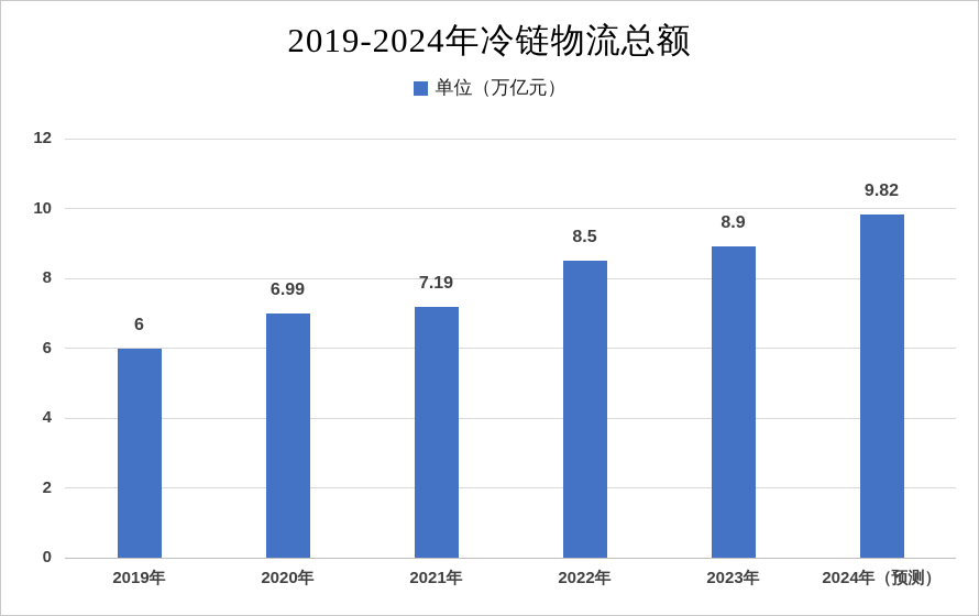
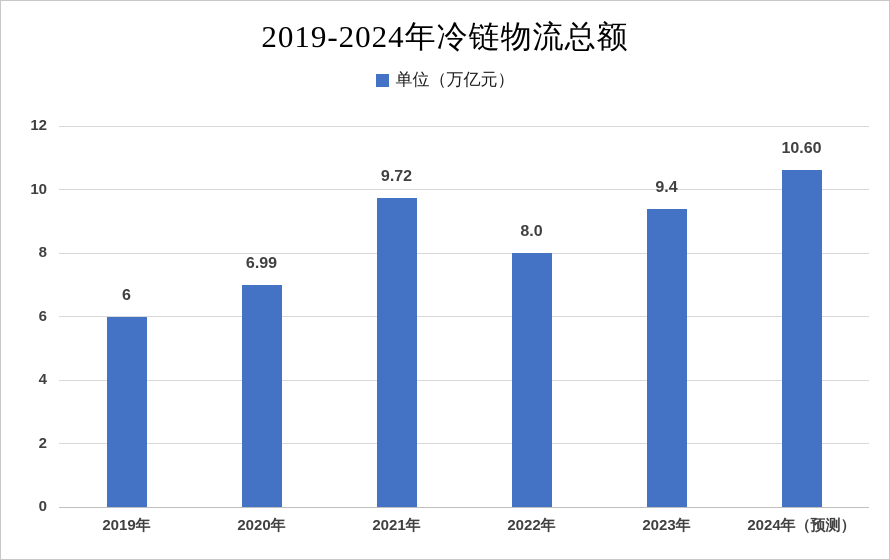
2021年: 7.19 -> 9.72
2022年: 8.5 -> 8.0
2023年: 8.9 -> 9.4
2024年（预测）: 9.82 -> 10.60
